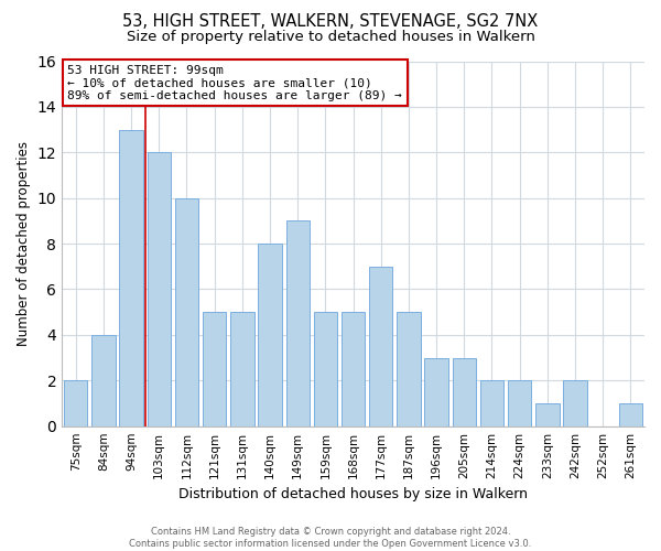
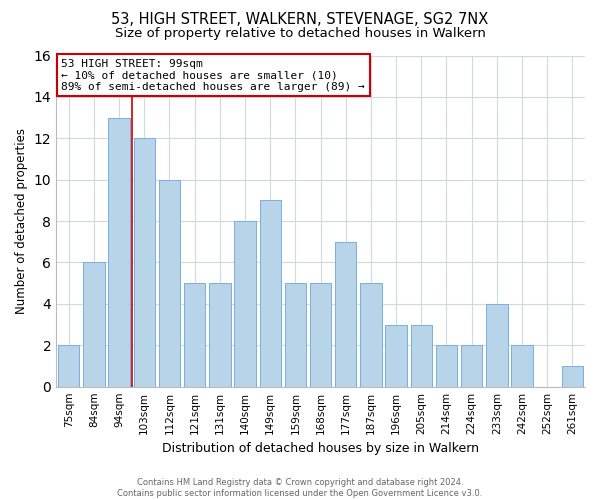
84sqm: 4 -> 6
233sqm: 1 -> 4
